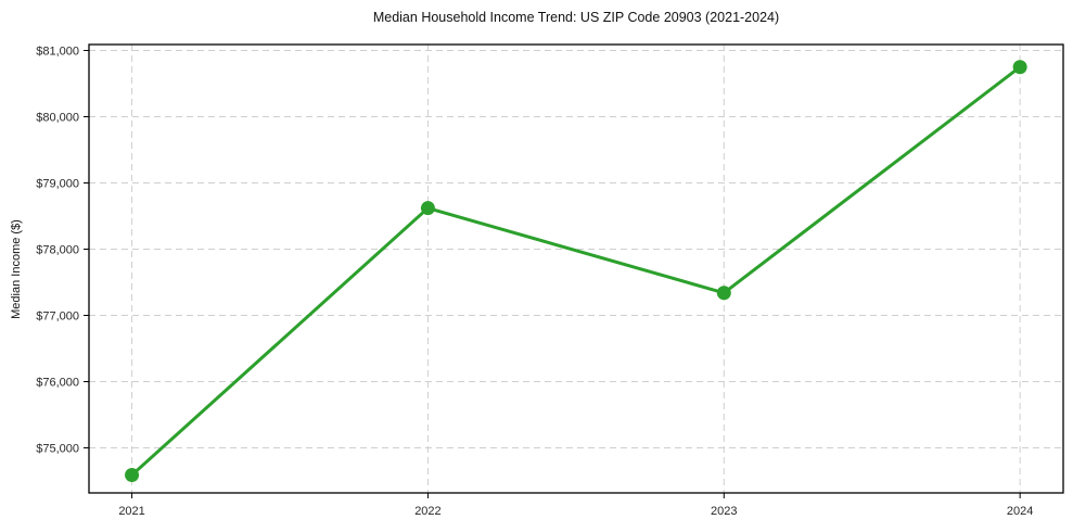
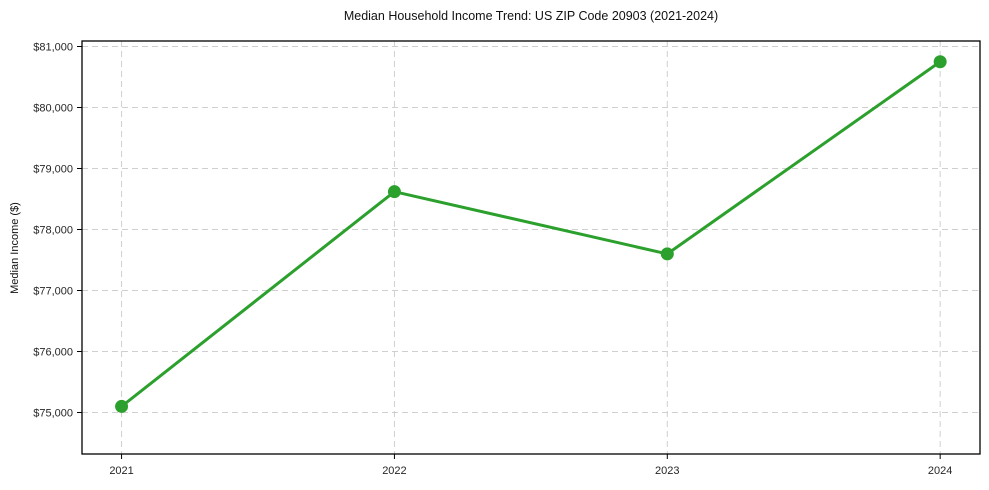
2021: $74600 -> $75100
2023: $77300 -> $77600
